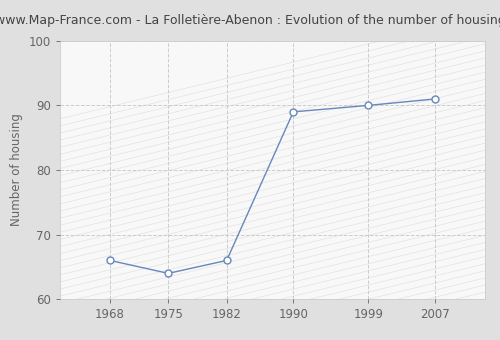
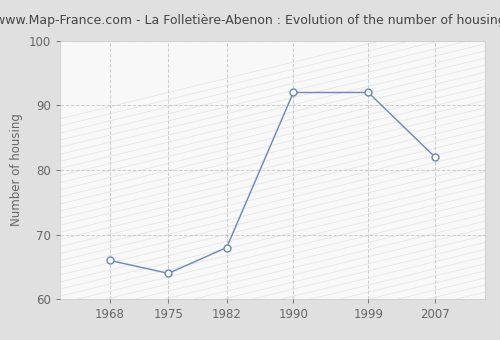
1982: 66 -> 68
1990: 89 -> 92
1999: 90 -> 92
2007: 91 -> 82
